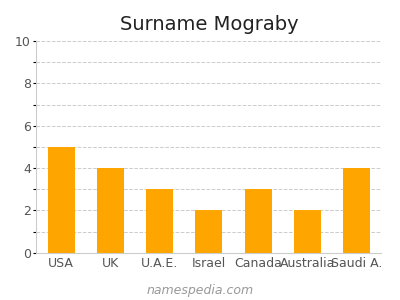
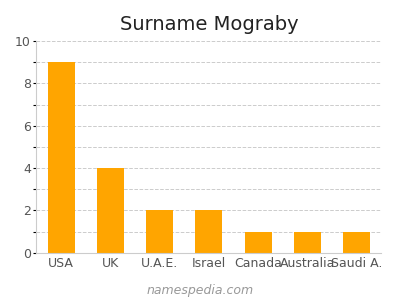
USA: 5 -> 9
U.A.E.: 3 -> 2
Canada: 3 -> 1
Australia: 2 -> 1
Saudi A.: 4 -> 1
